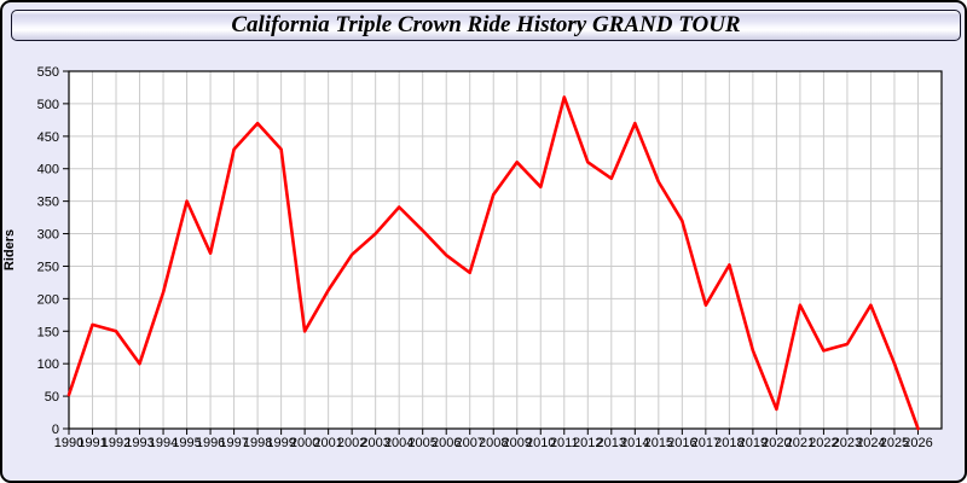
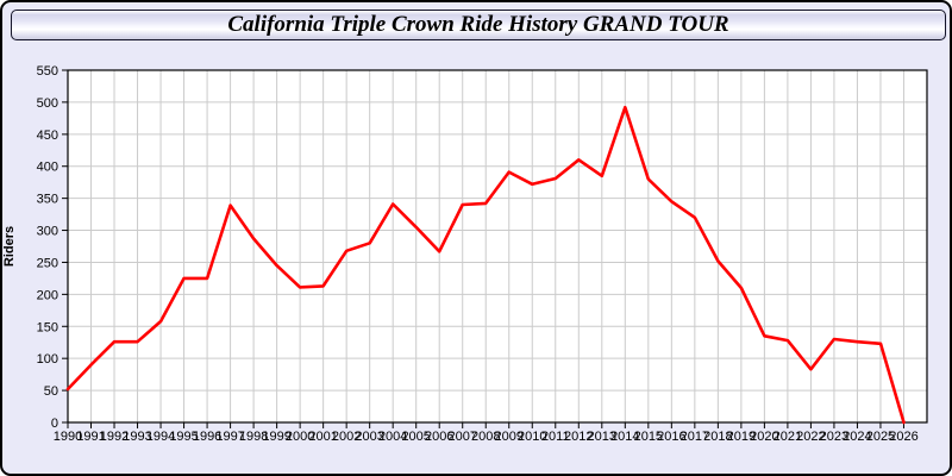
1991: 160 -> 90
1992: 150 -> 130
1993: 100 -> 130
1994: 210 -> 160
1995: 350 -> 220
1996: 270 -> 220
1997: 430 -> 340
1998: 470 -> 290
1999: 430 -> 240
2000: 150 -> 210
2003: 300 -> 280
2007: 240 -> 340
2008: 360 -> 340
2009: 410 -> 390
2011: 510 -> 380
2014: 470 -> 490
2016: 320 -> 340
2017: 190 -> 320
2019: 120 -> 210
2020: 30 -> 140
2021: 190 -> 130
2022: 120 -> 80
2024: 190 -> 130
2025: 100 -> 120
